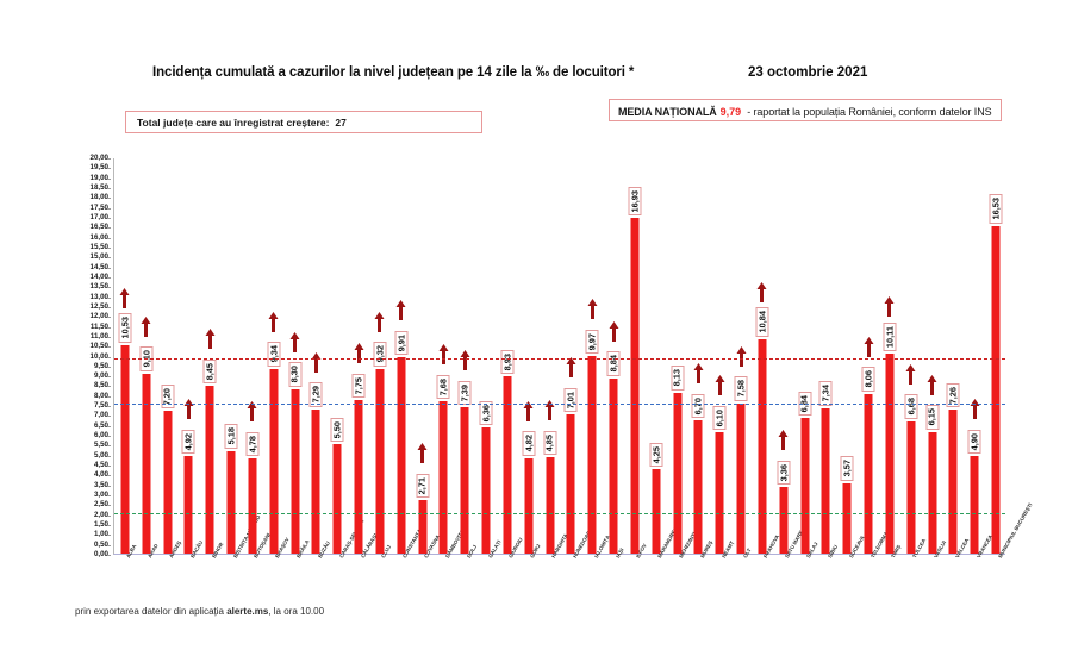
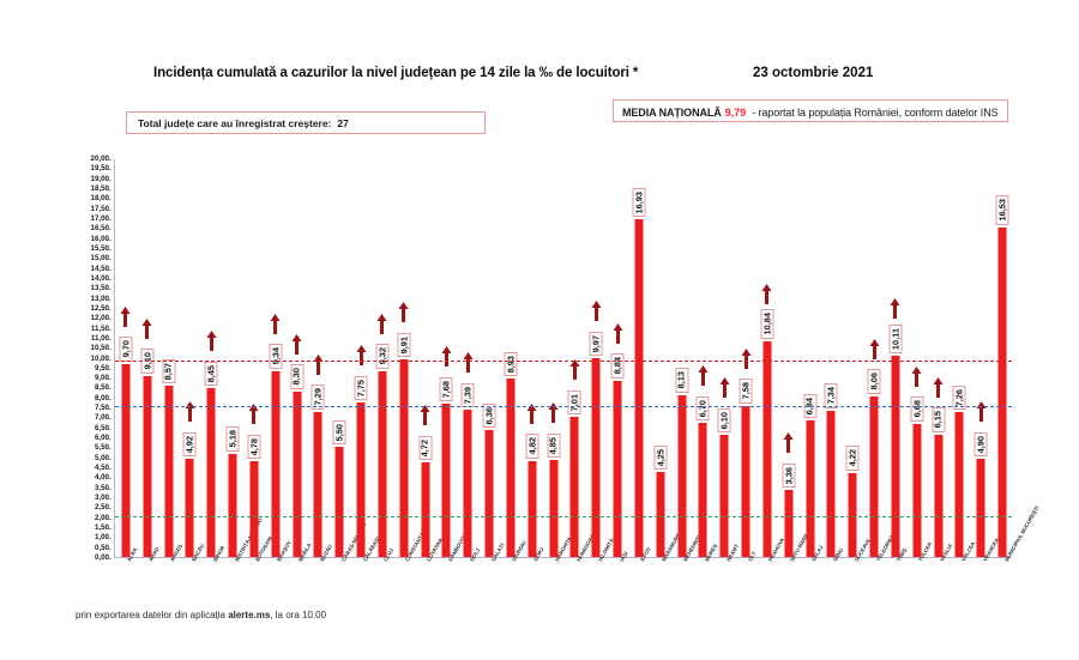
ALBA: 10,53 -> 9,70
ARGEȘ: 7,20 -> 8,57
COVASNA: 2,71 -> 4,72
SUCEAVA: 3,57 -> 4,22
